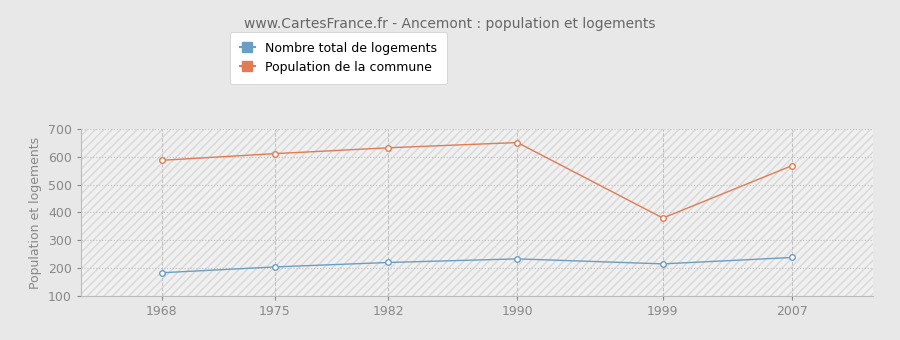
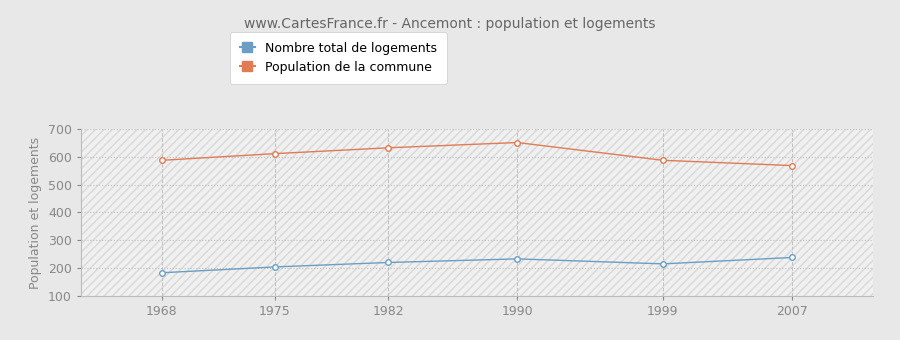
Population de la commune/1999: 380 -> 588
